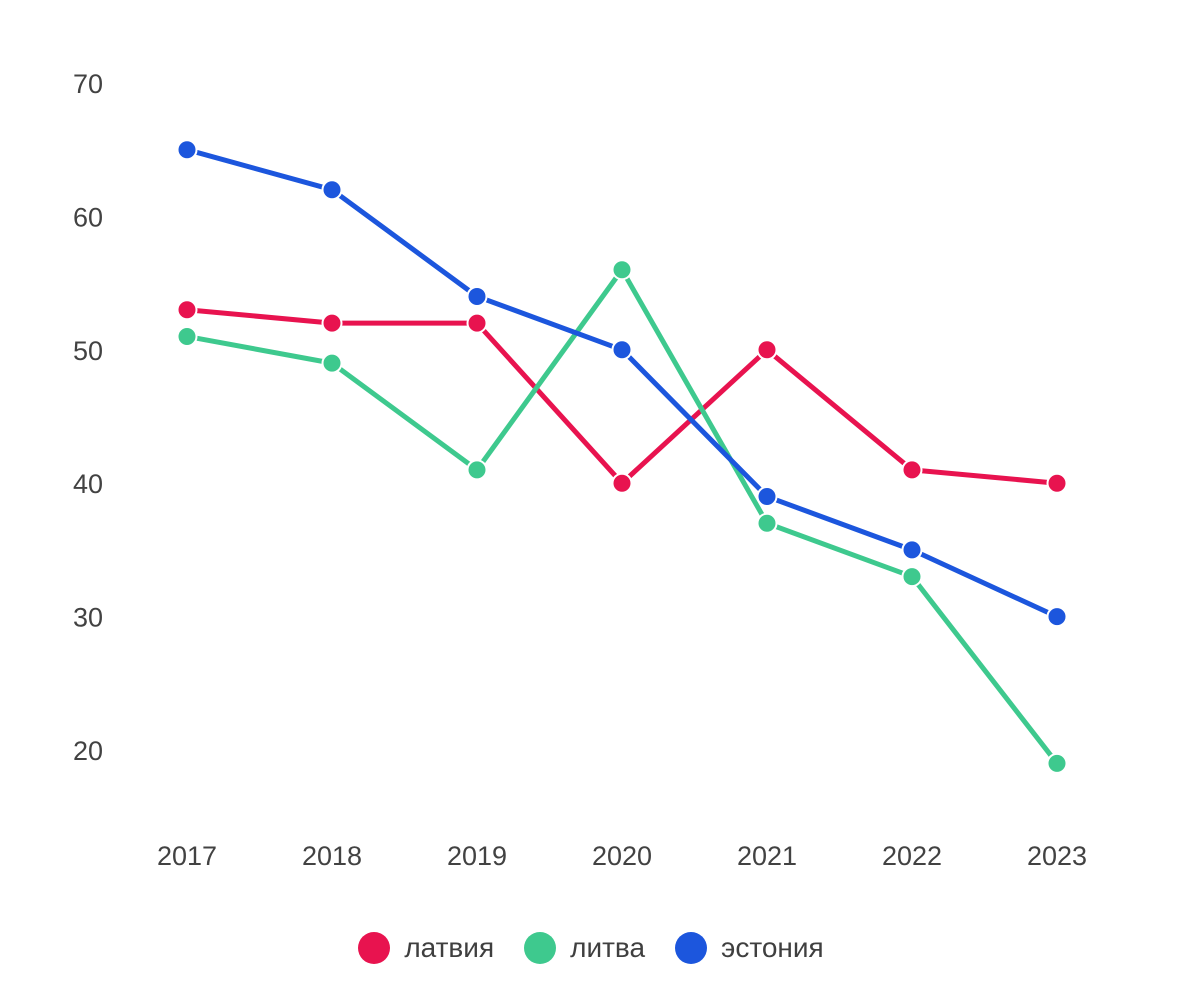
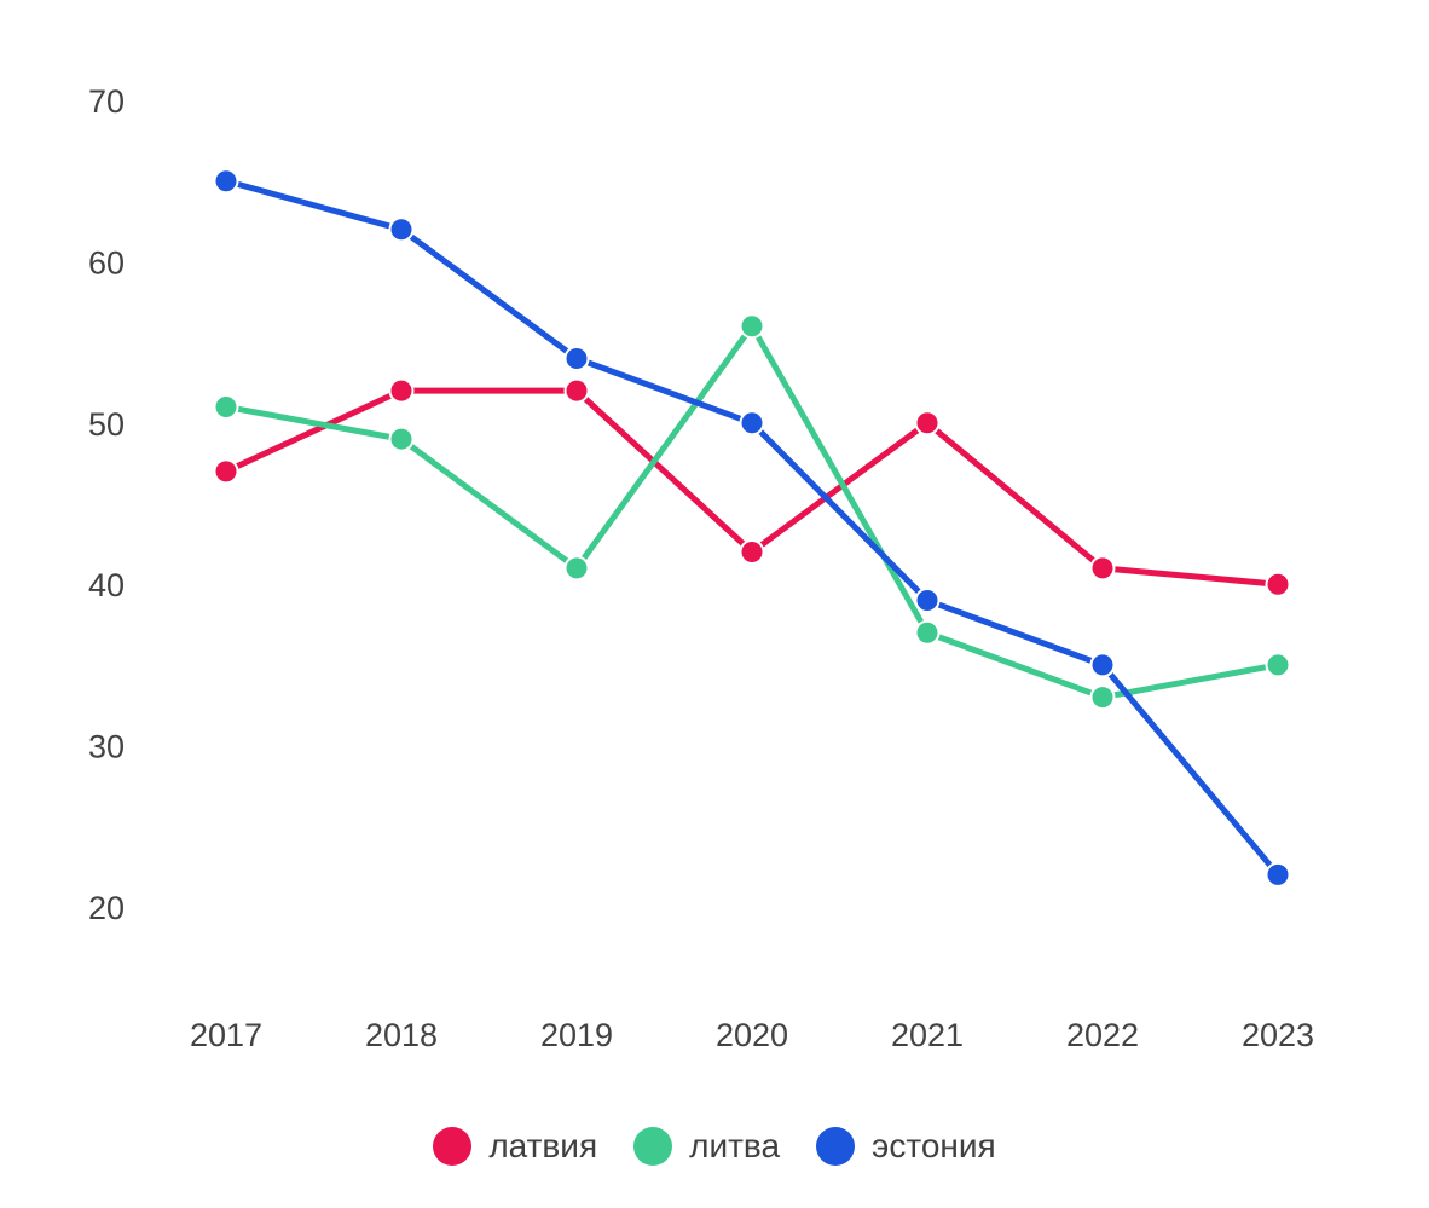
латвия/2017: 53 -> 47
латвия/2020: 40 -> 42
литва/2023: 19 -> 35
эстония/2023: 30 -> 22
